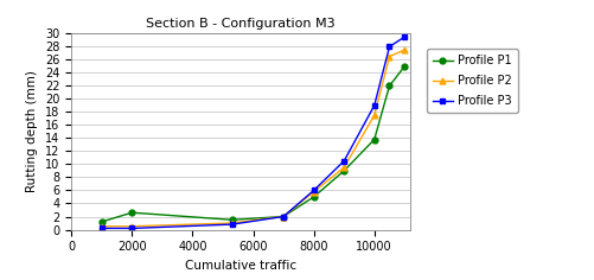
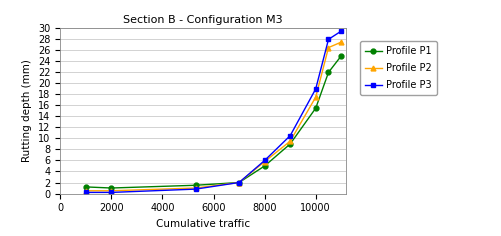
Profile P1/2000: 2.6 -> 1.0
Profile P1/10000: 13.8 -> 15.5
